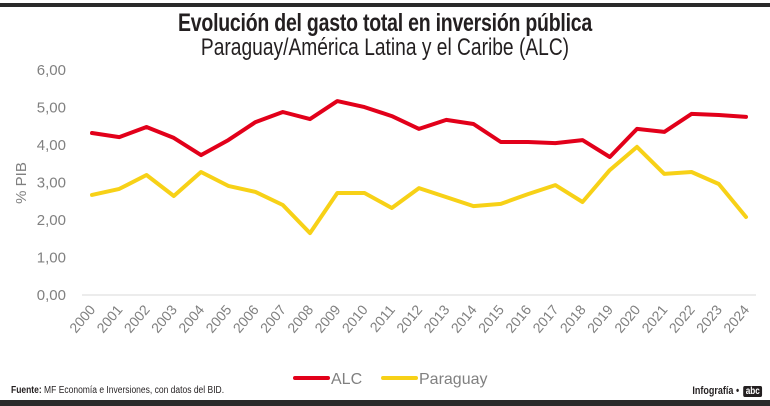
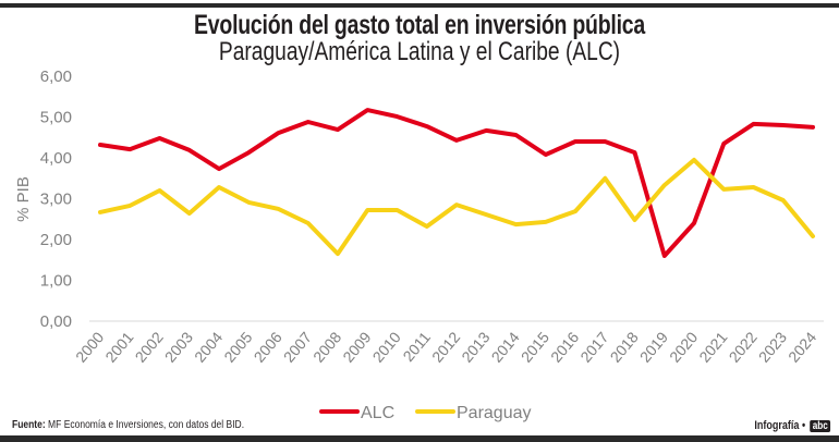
ALC/2016: 4,1 -> 4,4
ALC/2017: 4,0 -> 4,4
Paraguay/2017: 2,9 -> 3,5
ALC/2019: 3,7 -> 1,6
ALC/2020: 4,4 -> 2,4
